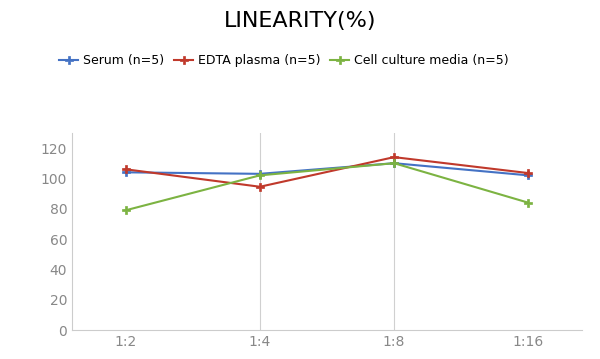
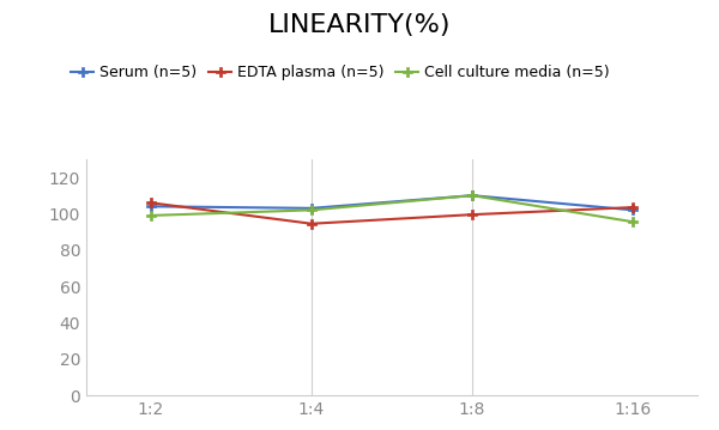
Cell culture media (n=5)/1:2: 79 -> 99
EDTA plasma (n=5)/1:8: 114 -> 100
Cell culture media (n=5)/1:16: 84 -> 96
